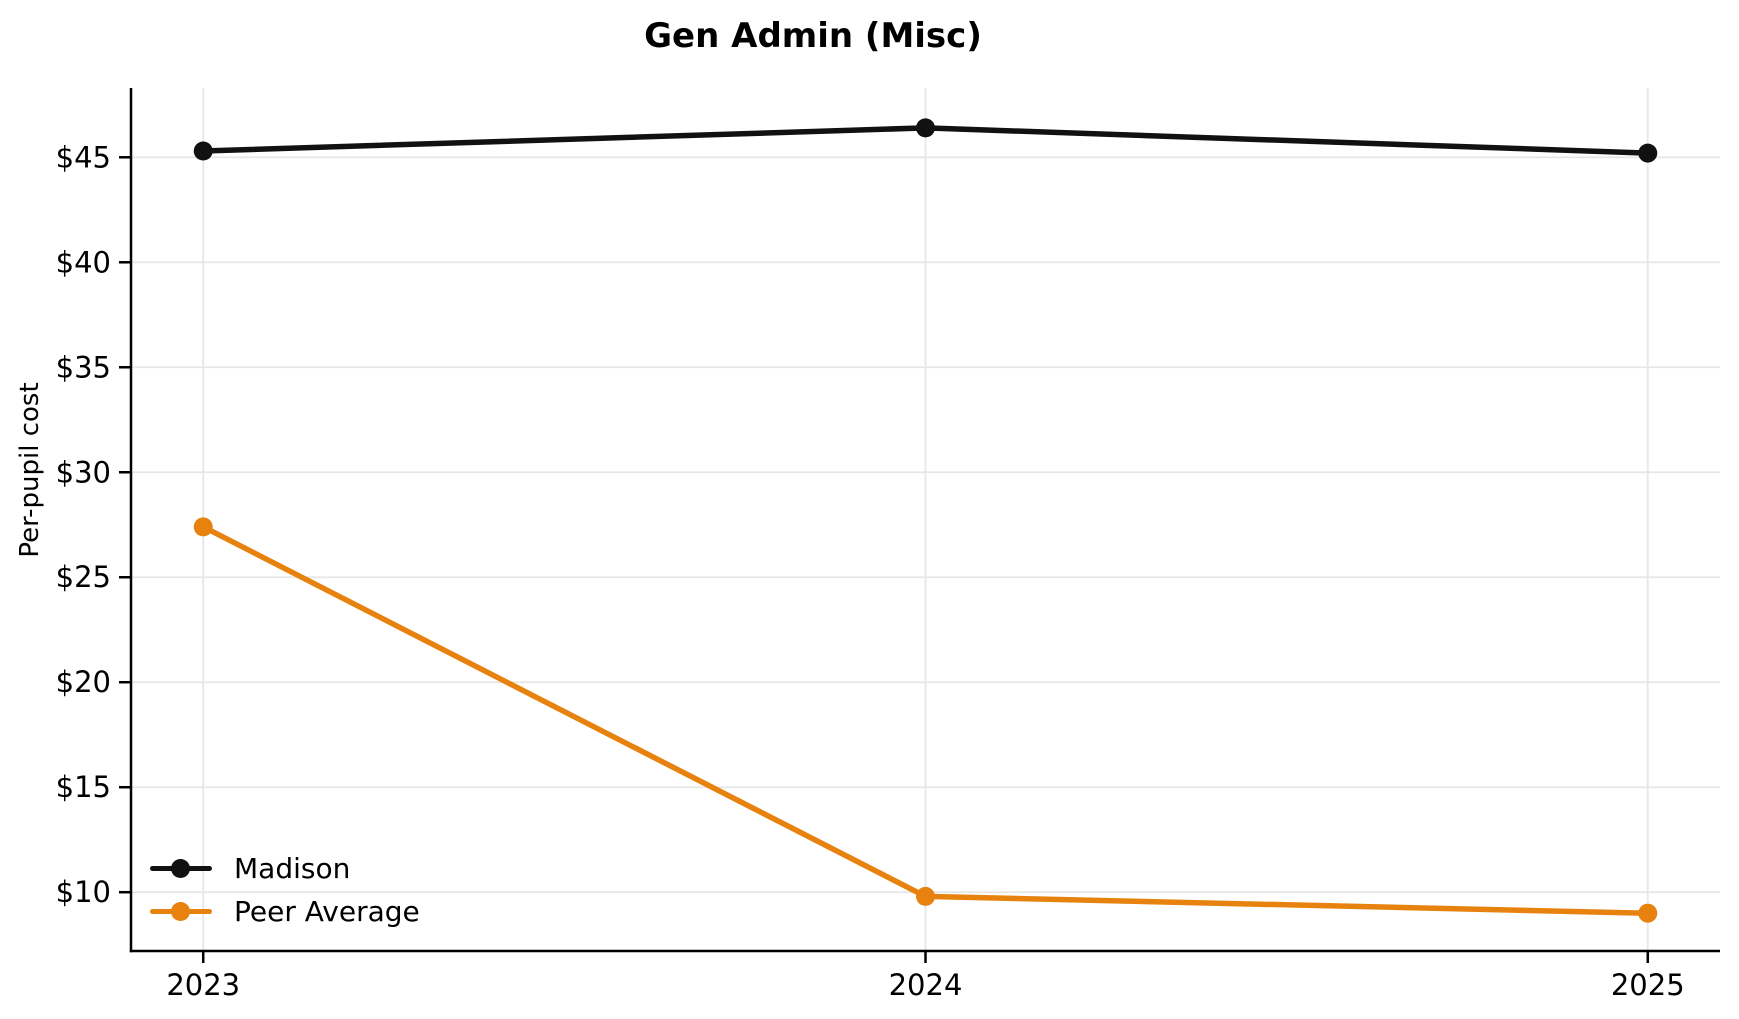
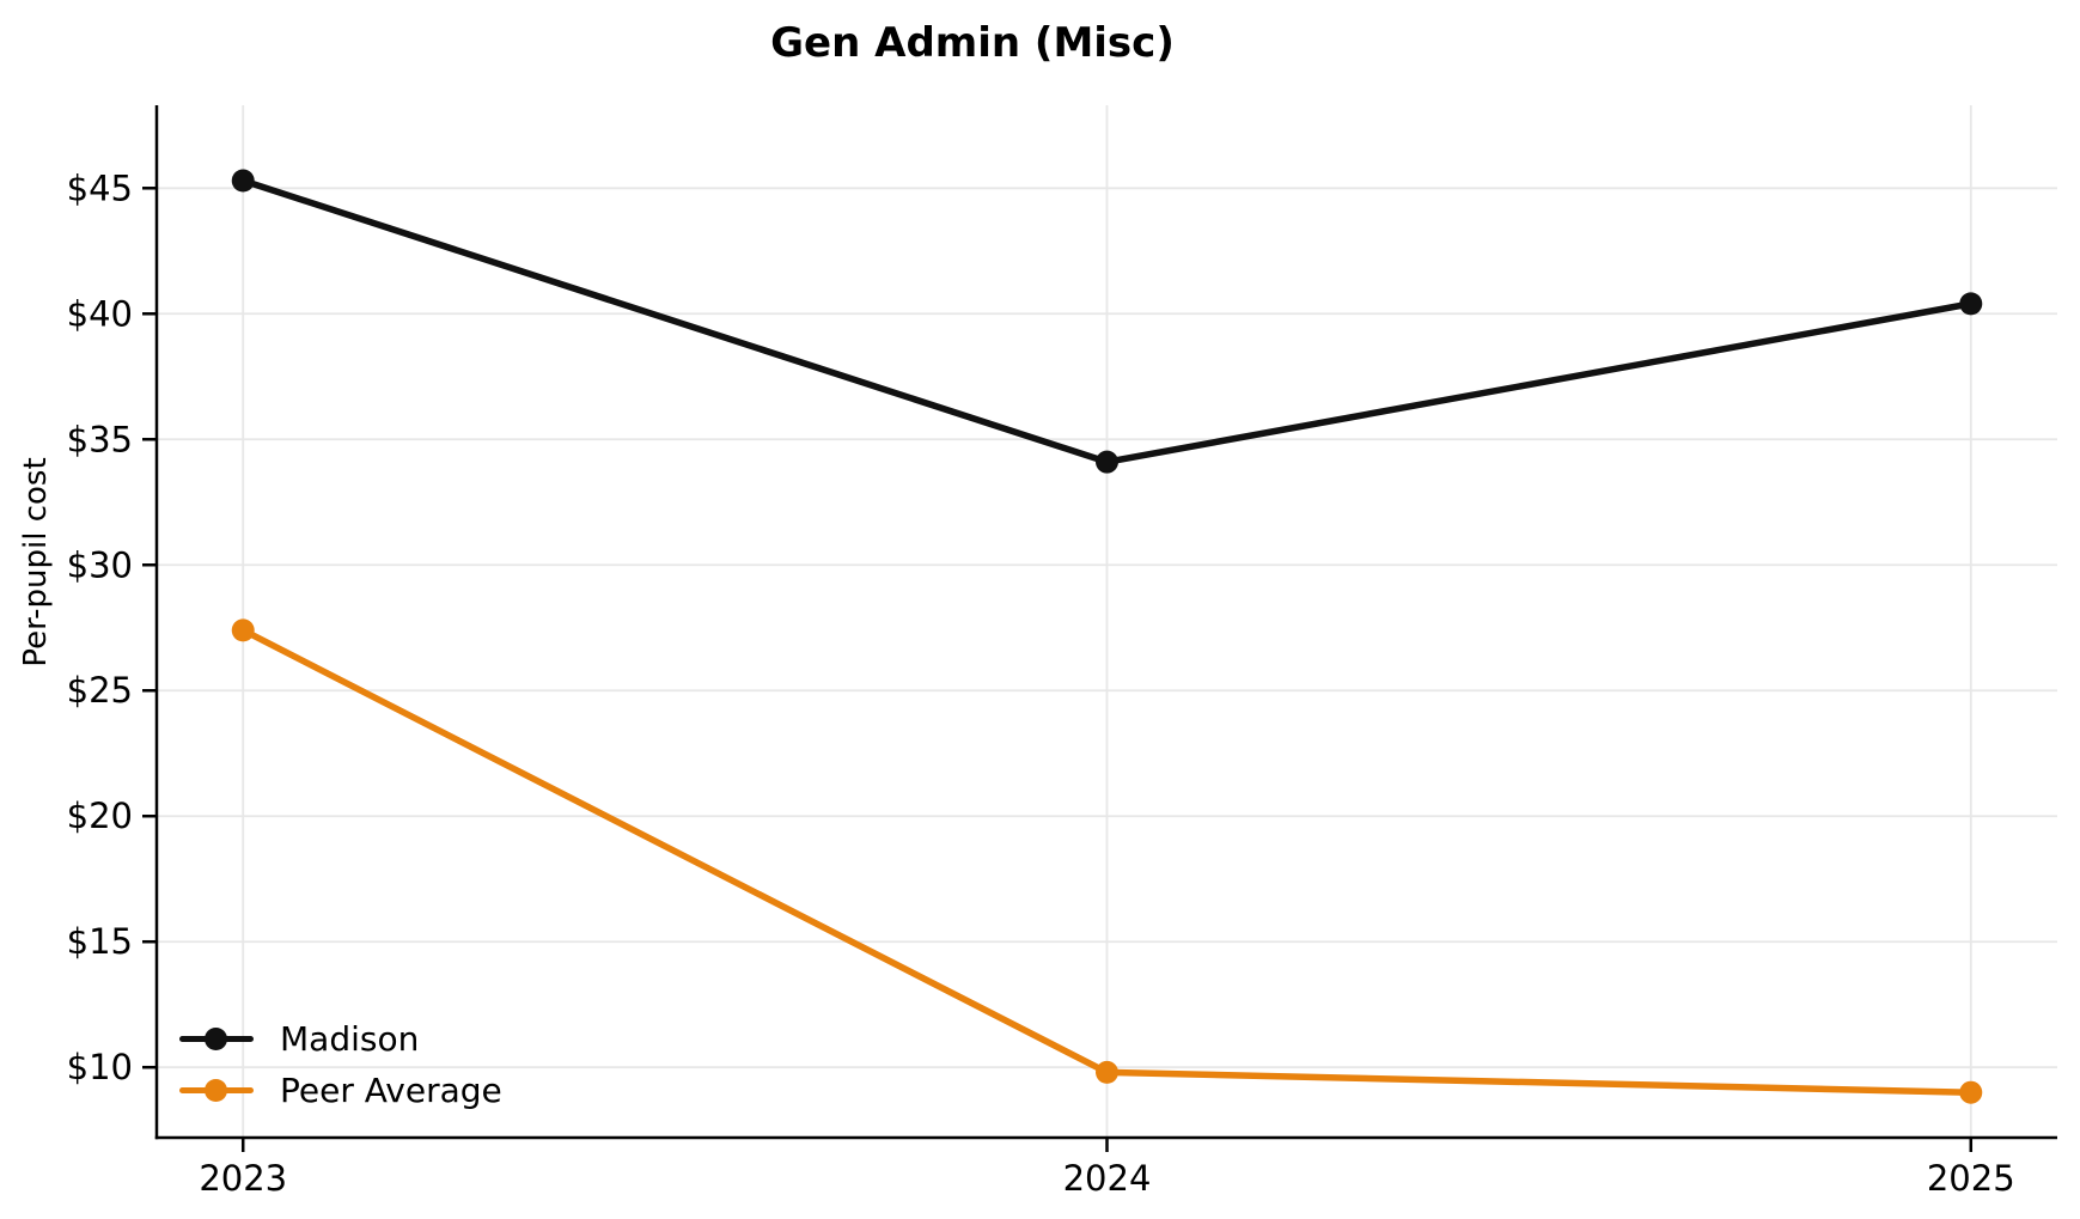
Madison/2024: $46.4 -> $34.1
Madison/2025: $45.2 -> $40.4
